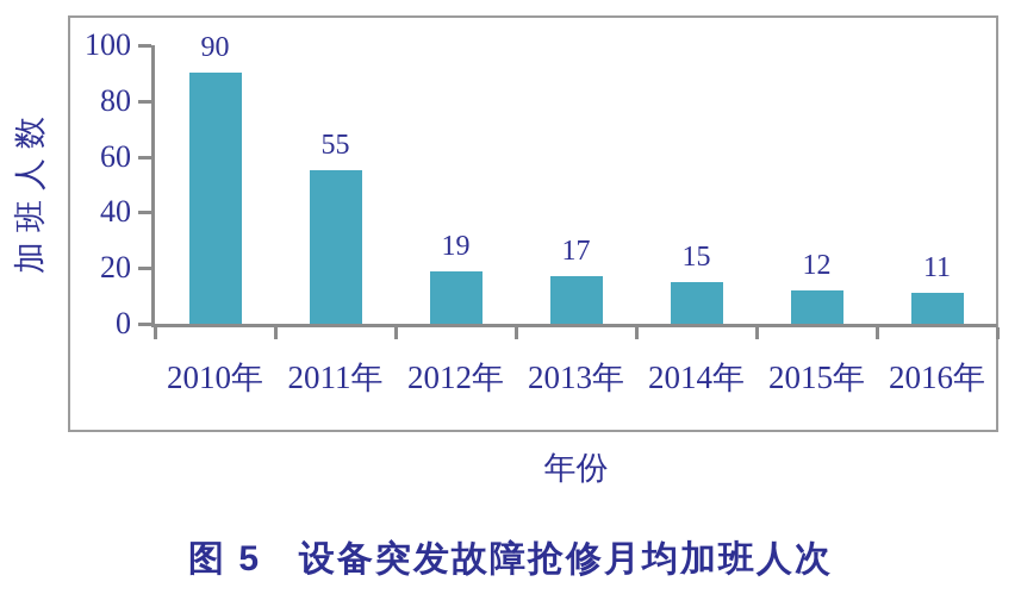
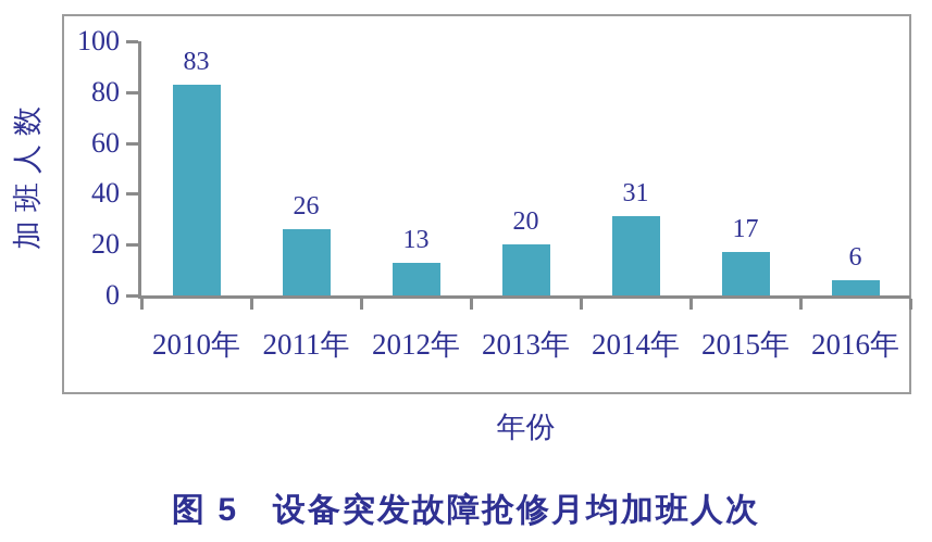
2010年: 90 -> 83
2011年: 55 -> 26
2012年: 19 -> 13
2013年: 17 -> 20
2014年: 15 -> 31
2015年: 12 -> 17
2016年: 11 -> 6
